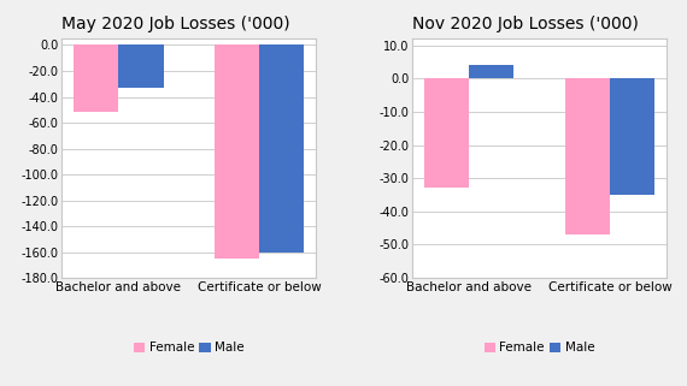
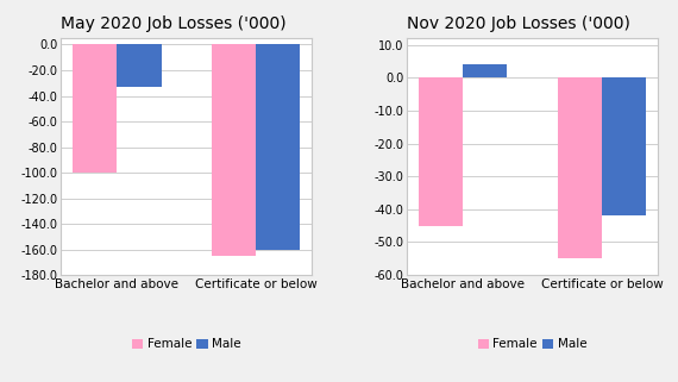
May 2020 Job Losses ('000)/Female/Bachelor and above: -52 -> -100
Nov 2020 Job Losses ('000)/Female/Bachelor and above: -33 -> -45
Nov 2020 Job Losses ('000)/Female/Certificate or below: -47 -> -55
Nov 2020 Job Losses ('000)/Male/Certificate or below: -35 -> -42
